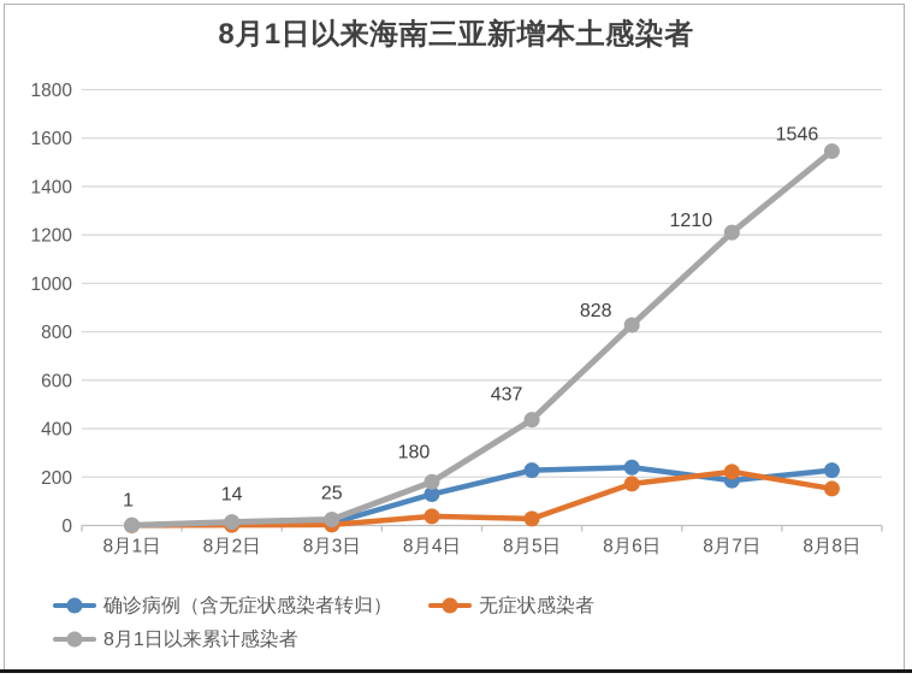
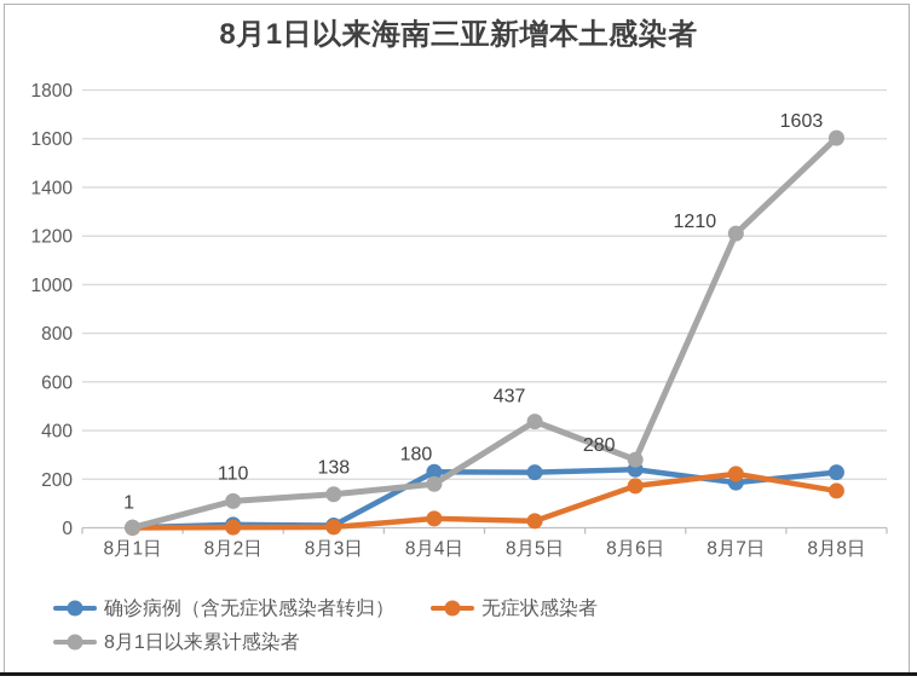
8月1日以来累计感染者/8月2日: 14 -> 110
8月1日以来累计感染者/8月3日: 25 -> 138
确诊病例（含无症状感染者转归）/8月4日: 130 -> 230
8月1日以来累计感染者/8月6日: 828 -> 280
8月1日以来累计感染者/8月8日: 1546 -> 1603
